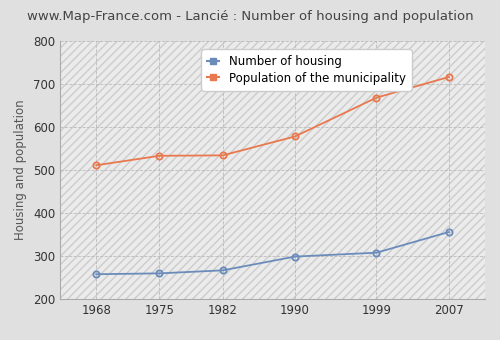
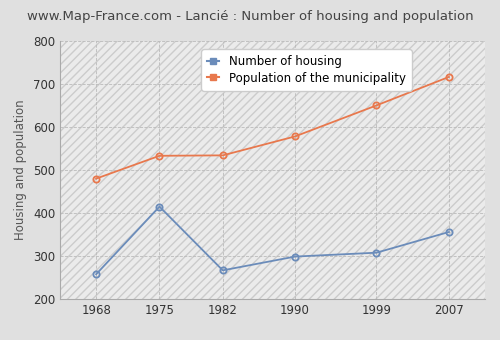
Population of the municipality/1968: 511 -> 480
Number of housing/1975: 260 -> 415
Population of the municipality/1999: 668 -> 650
